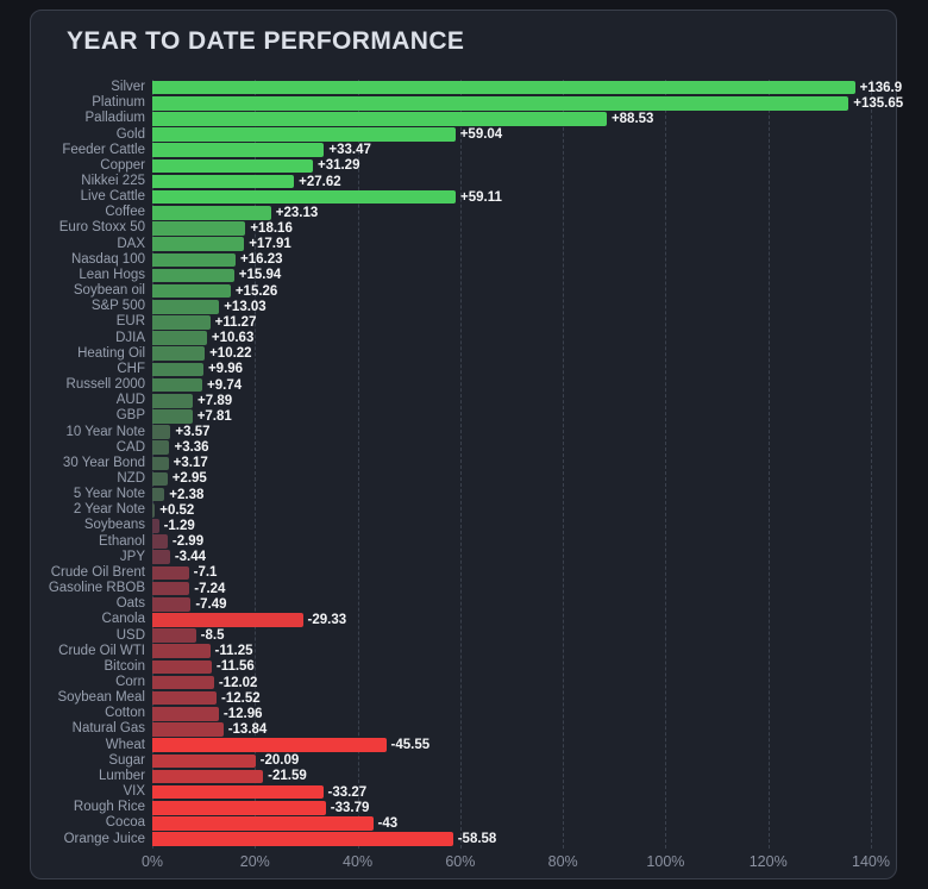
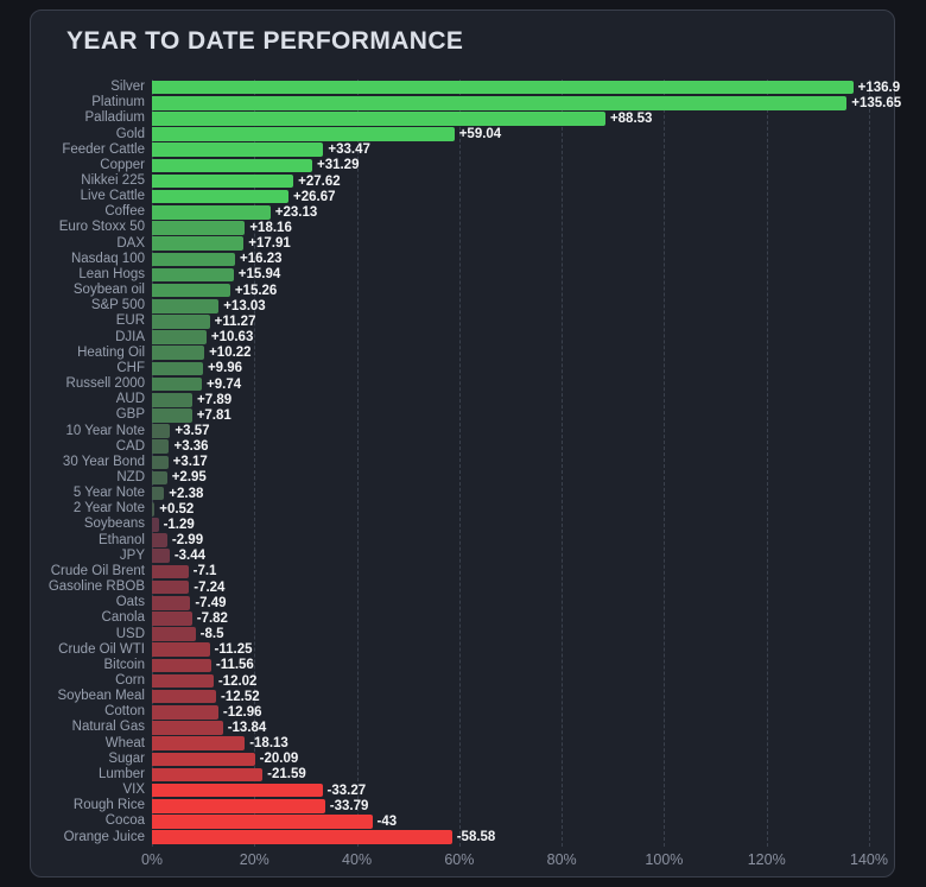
Live Cattle: +59.11 -> +26.67
Canola: -29.33 -> -7.82
Wheat: -45.55 -> -18.13
